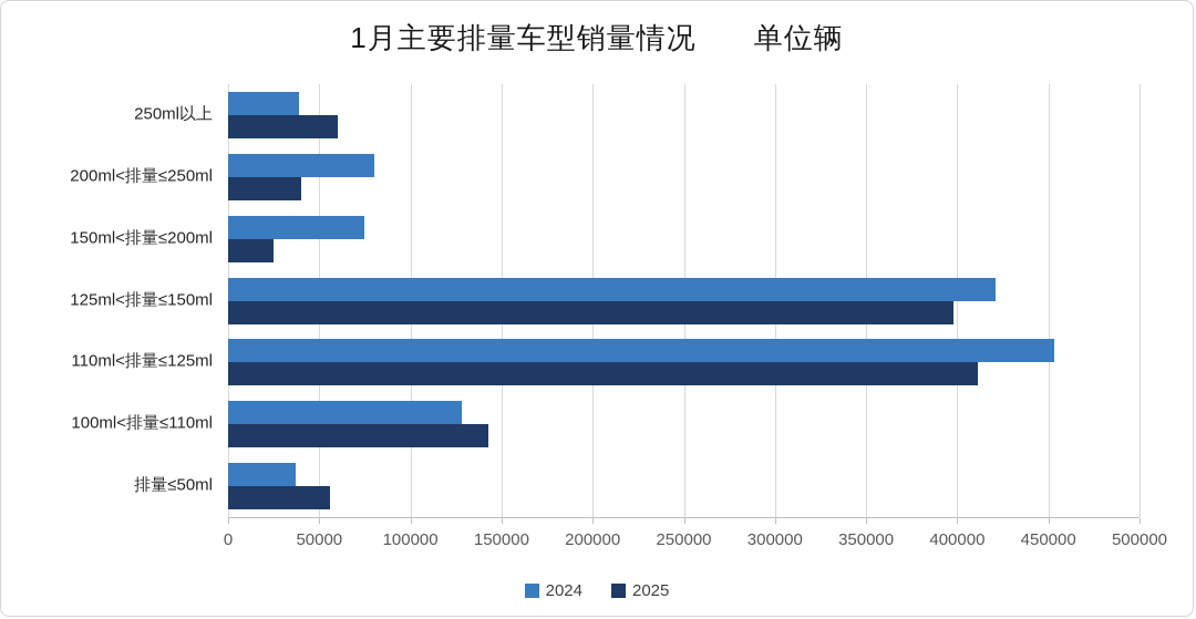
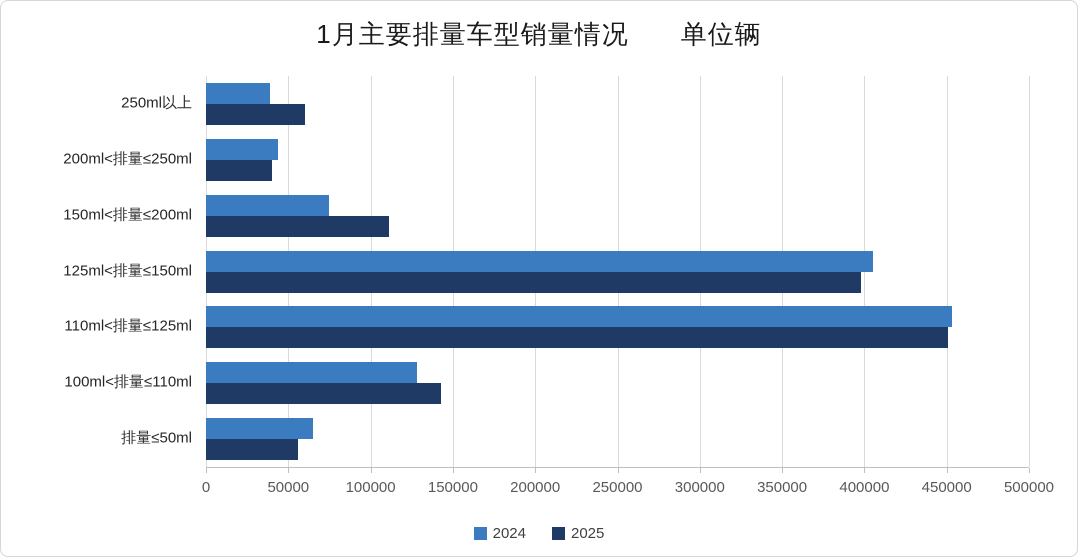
2024/200ml<排量≤250ml: 80000 -> 44000
2025/150ml<排量≤200ml: 25000 -> 111000
2024/125ml<排量≤150ml: 421000 -> 405000
2025/110ml<排量≤125ml: 411000 -> 451000
2024/排量≤50ml: 37000 -> 65000
